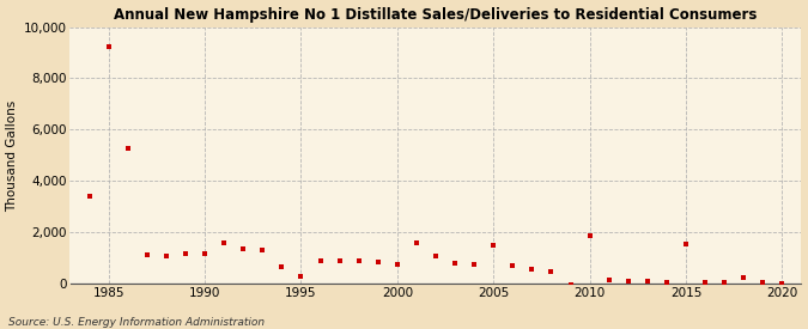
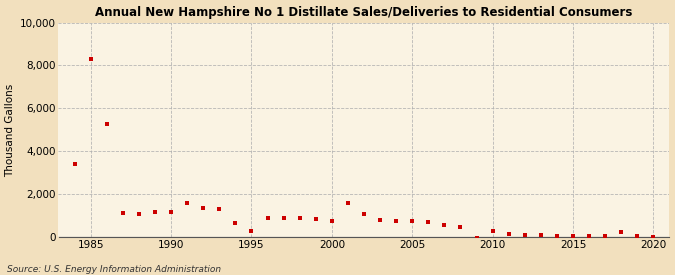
1985: 9,250 -> 8,300
2005: 1,500 -> 750
2010: 1,900 -> 300
2015: 1,550 -> 50
